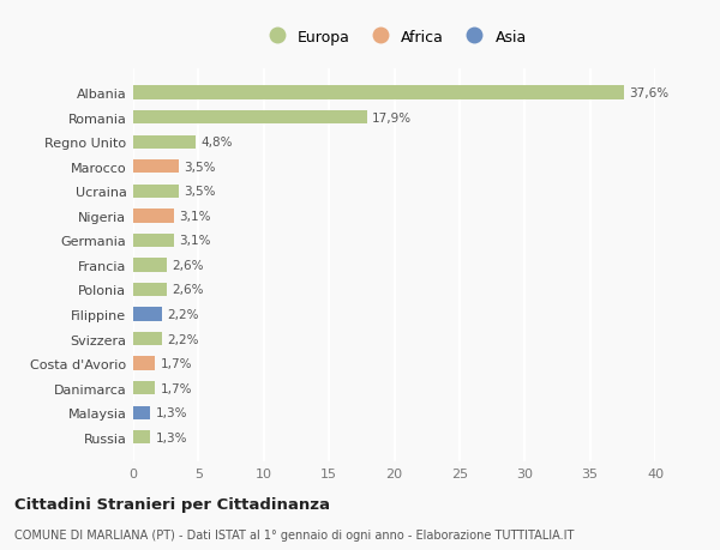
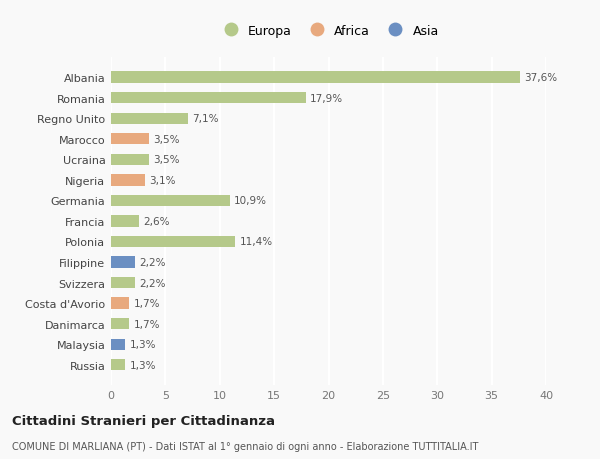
Regno Unito: 4,8% -> 7,1%
Germania: 3,1% -> 10,9%
Polonia: 2,6% -> 11,4%
